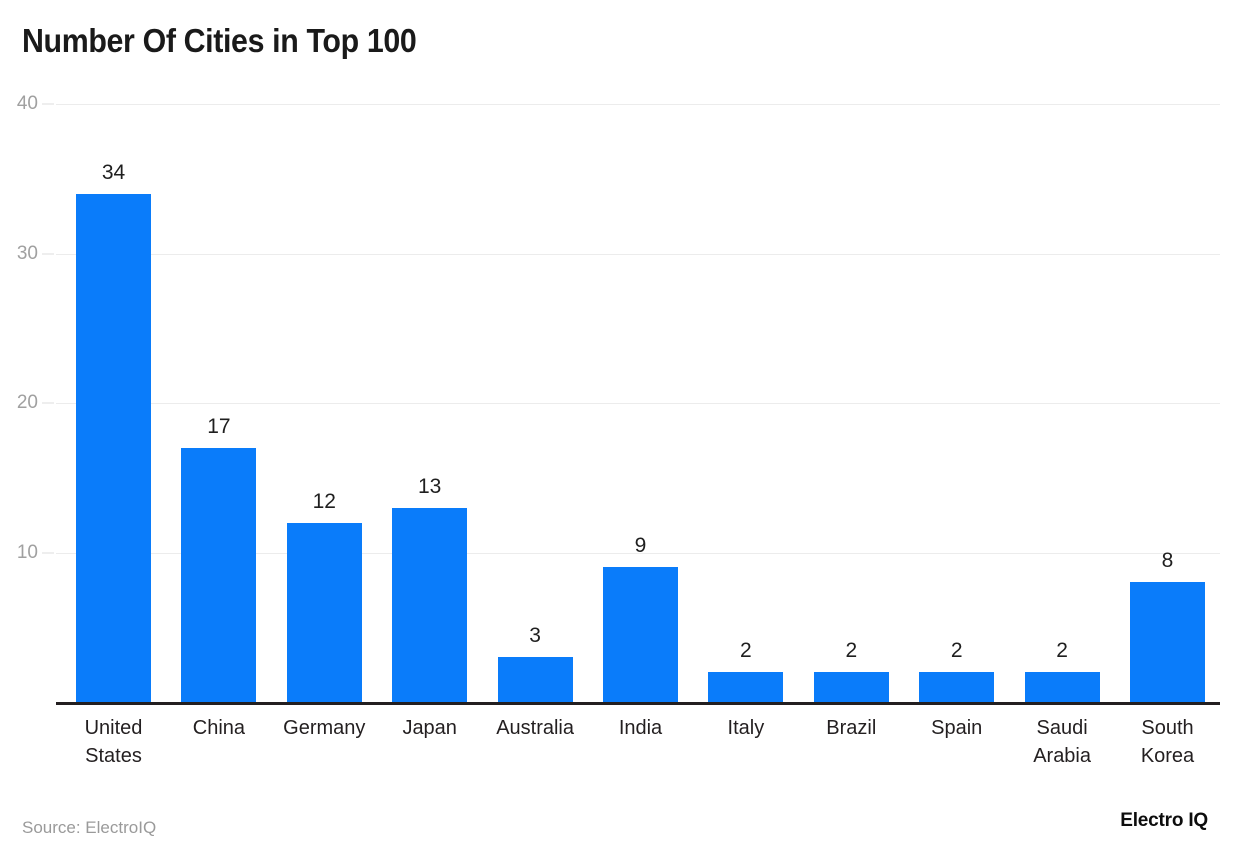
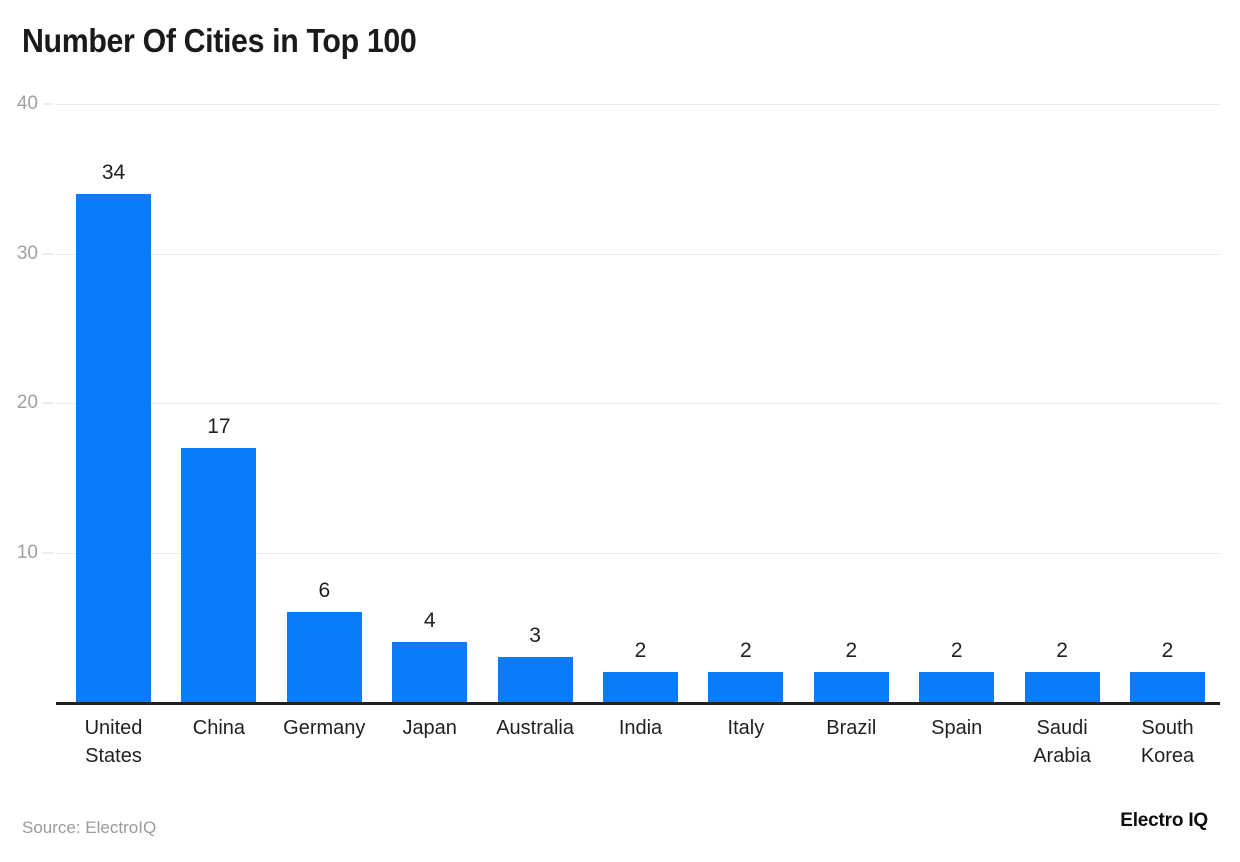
Germany: 12 -> 6
Japan: 13 -> 4
India: 9 -> 2
South Korea: 8 -> 2
